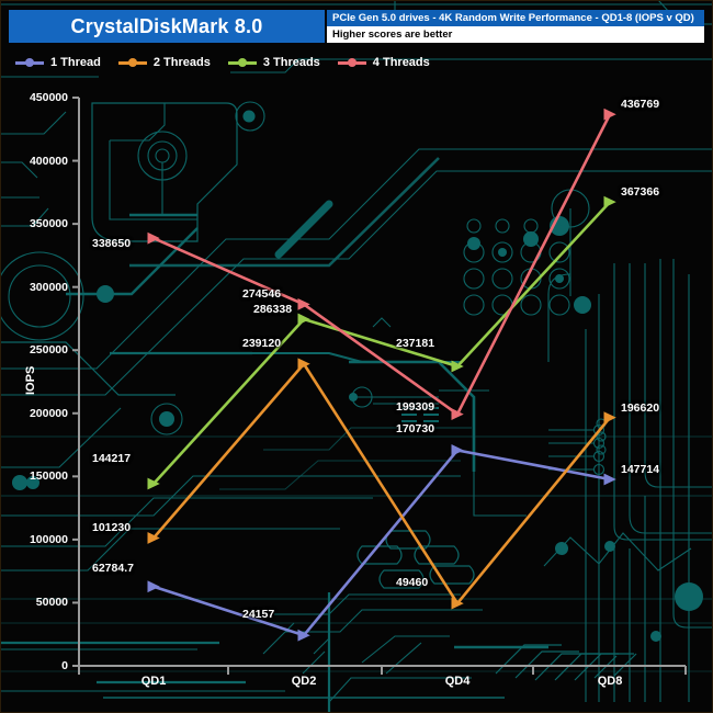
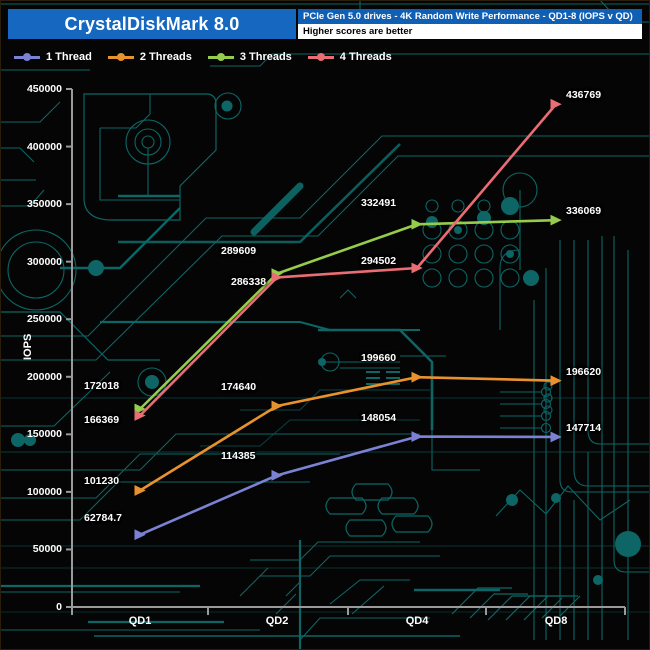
3 Threads/QD1: 144217 -> 172018
4 Threads/QD1: 338650 -> 166369
1 Thread/QD2: 24157 -> 114385
2 Threads/QD2: 239120 -> 174640
3 Threads/QD2: 274546 -> 289609
1 Thread/QD4: 170730 -> 148054
2 Threads/QD4: 49460 -> 199660
3 Threads/QD4: 237181 -> 332491
4 Threads/QD4: 199309 -> 294502
3 Threads/QD8: 367366 -> 336069
